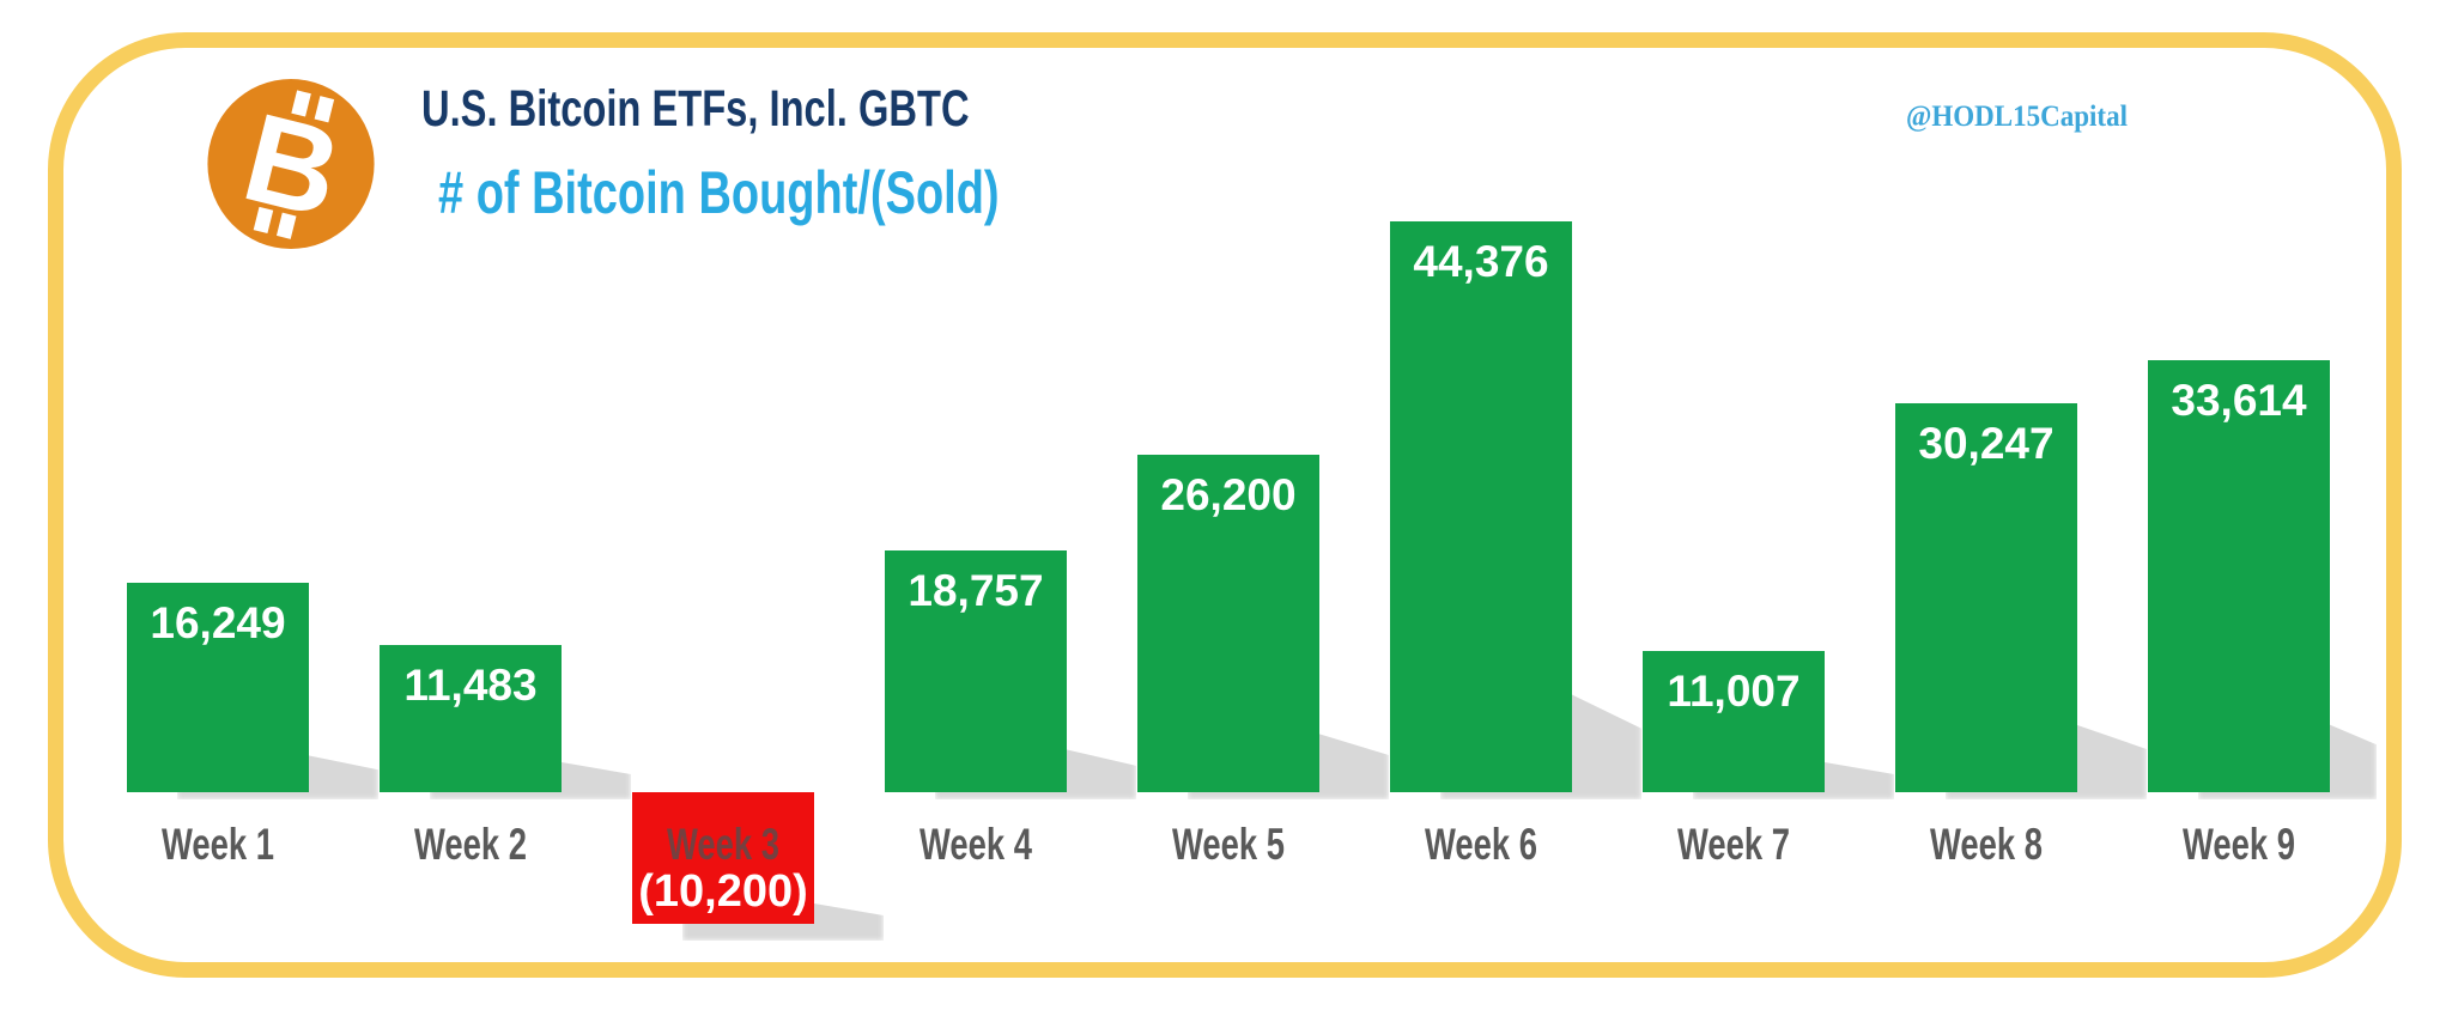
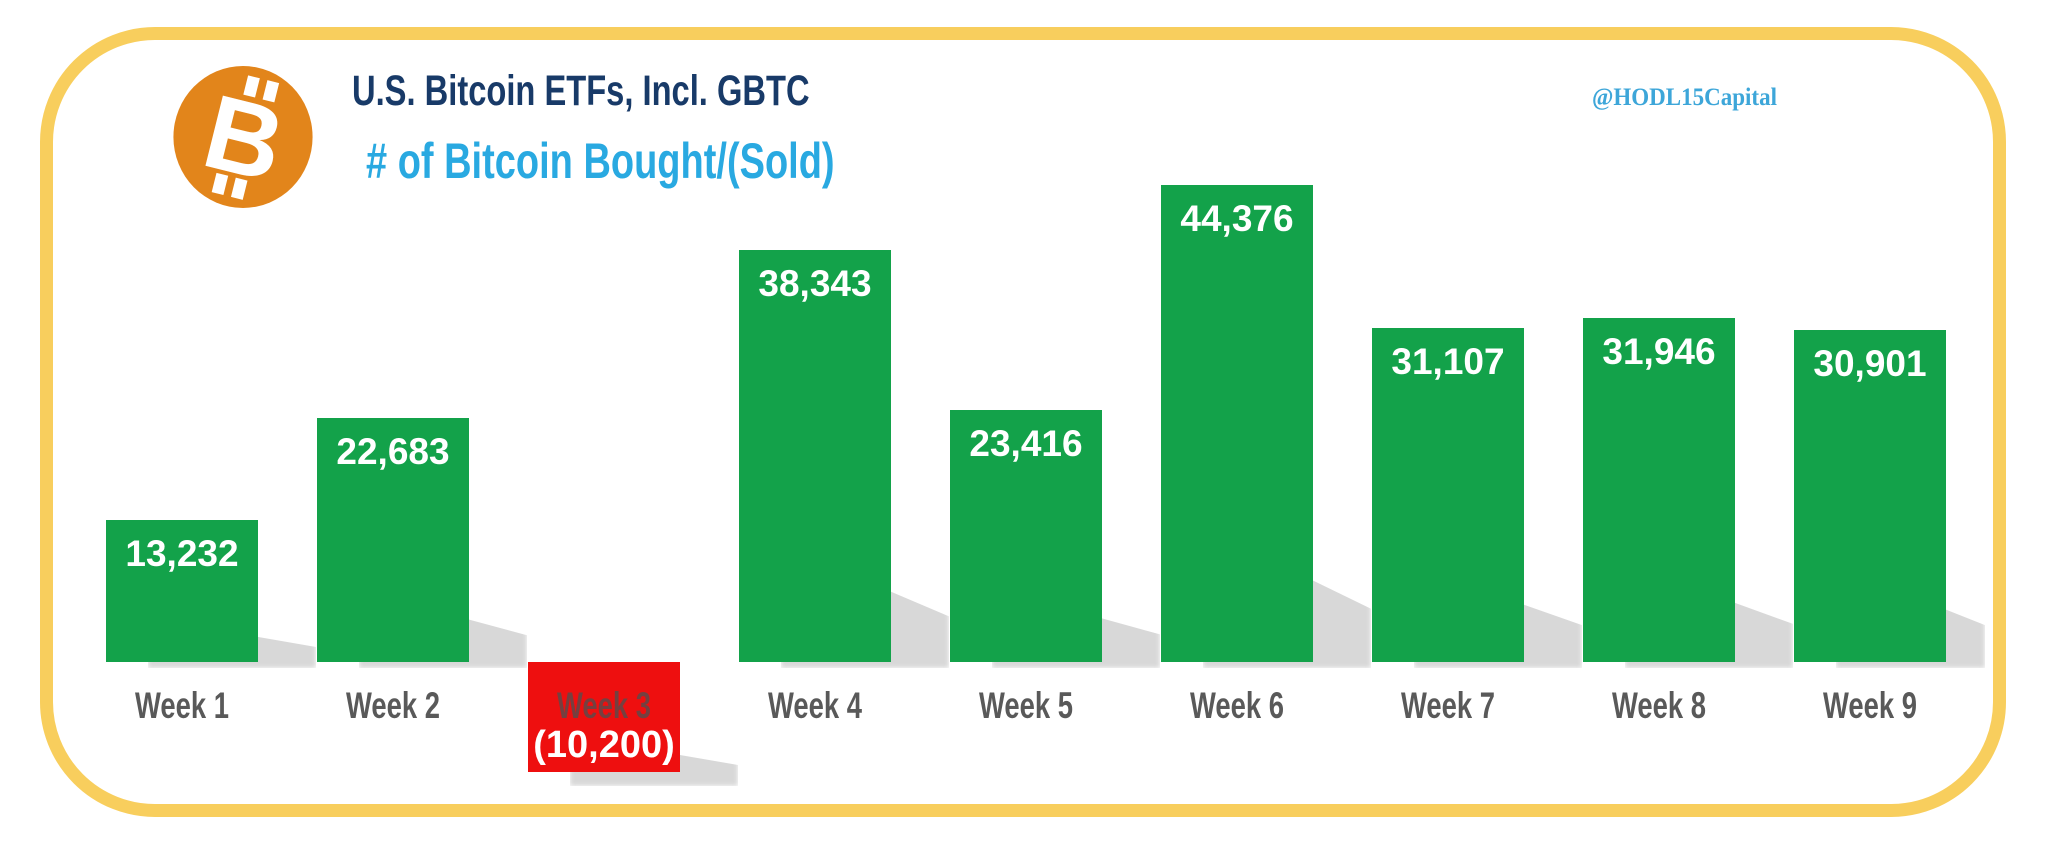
Week 1: 16,249 -> 13,232
Week 2: 11,483 -> 22,683
Week 4: 18,757 -> 38,343
Week 5: 26,200 -> 23,416
Week 7: 11,007 -> 31,107
Week 8: 30,247 -> 31,946
Week 9: 33,614 -> 30,901
